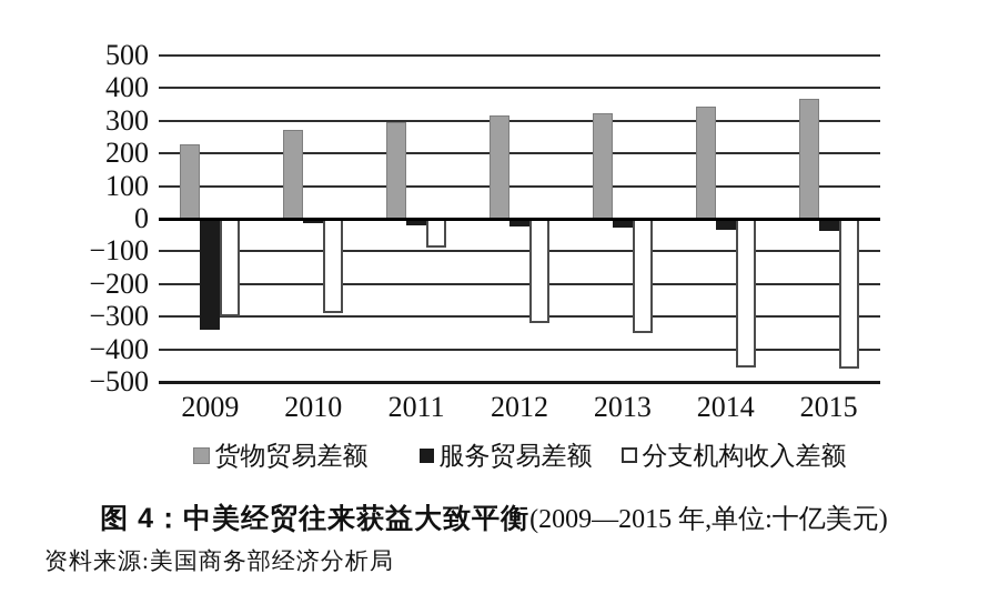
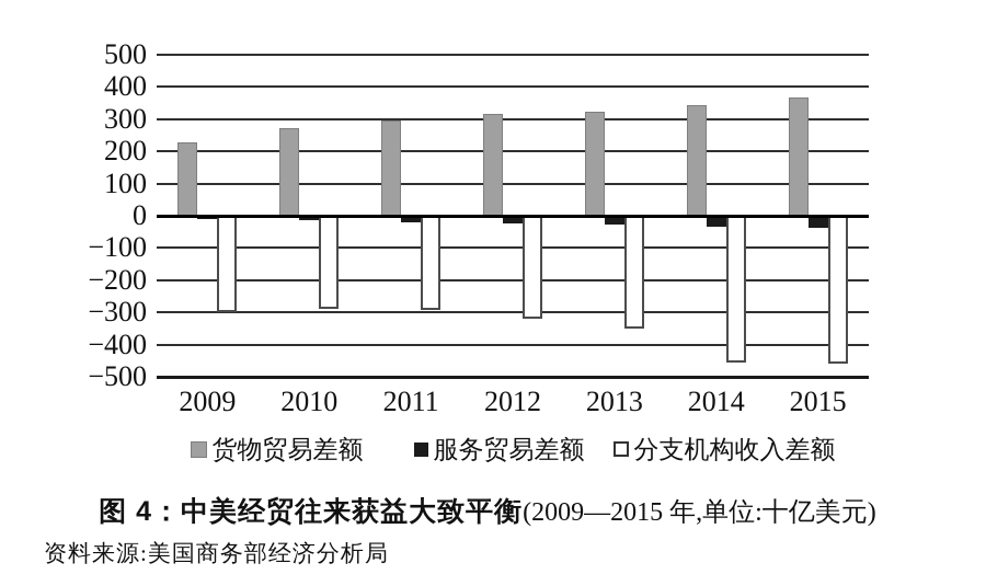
服务贸易差额/2009: -340 -> -10
分支机构收入差额/2011: -90 -> -290
